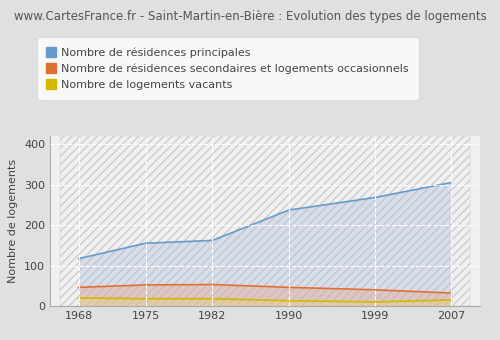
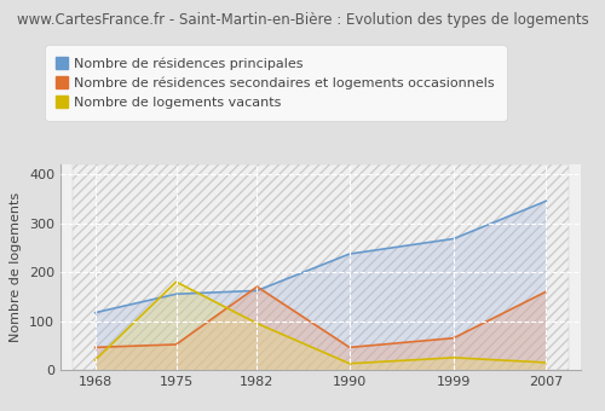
Nombre de logements vacants/1975: 18 -> 180
Nombre de résidences secondaires et logements occasionnels/1982: 53 -> 170
Nombre de logements vacants/1982: 18 -> 95
Nombre de résidences secondaires et logements occasionnels/1999: 40 -> 65
Nombre de logements vacants/1999: 10 -> 25
Nombre de résidences principales/2007: 305 -> 345
Nombre de résidences secondaires et logements occasionnels/2007: 32 -> 160
